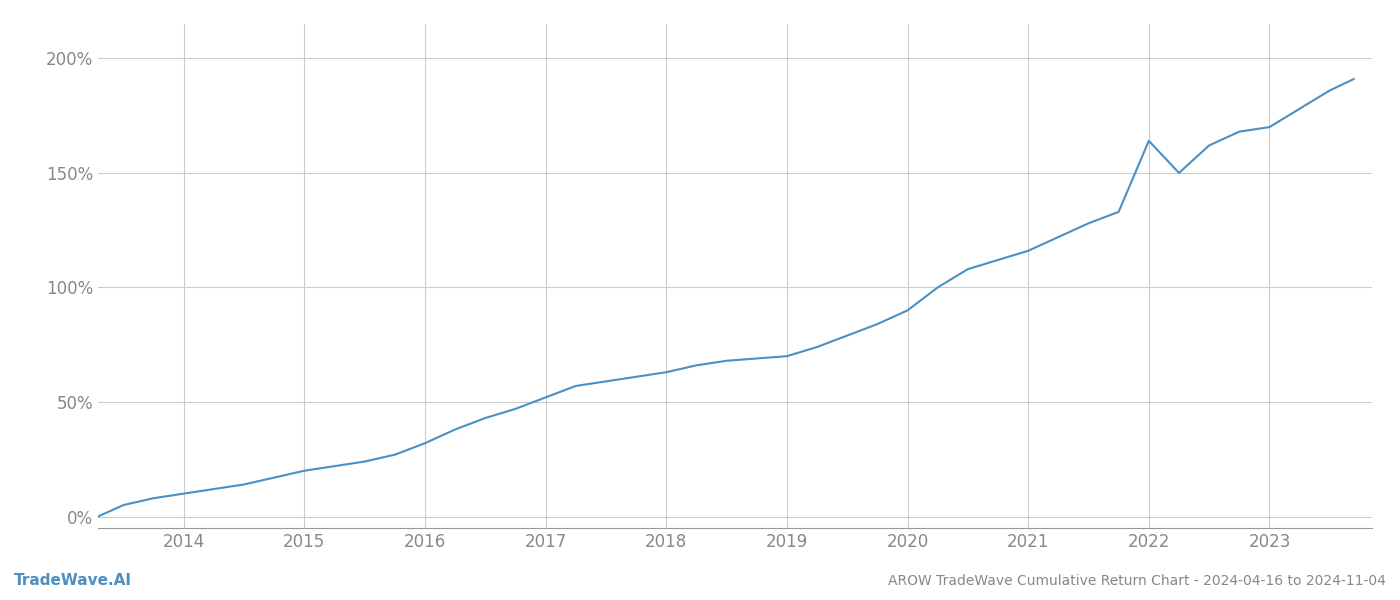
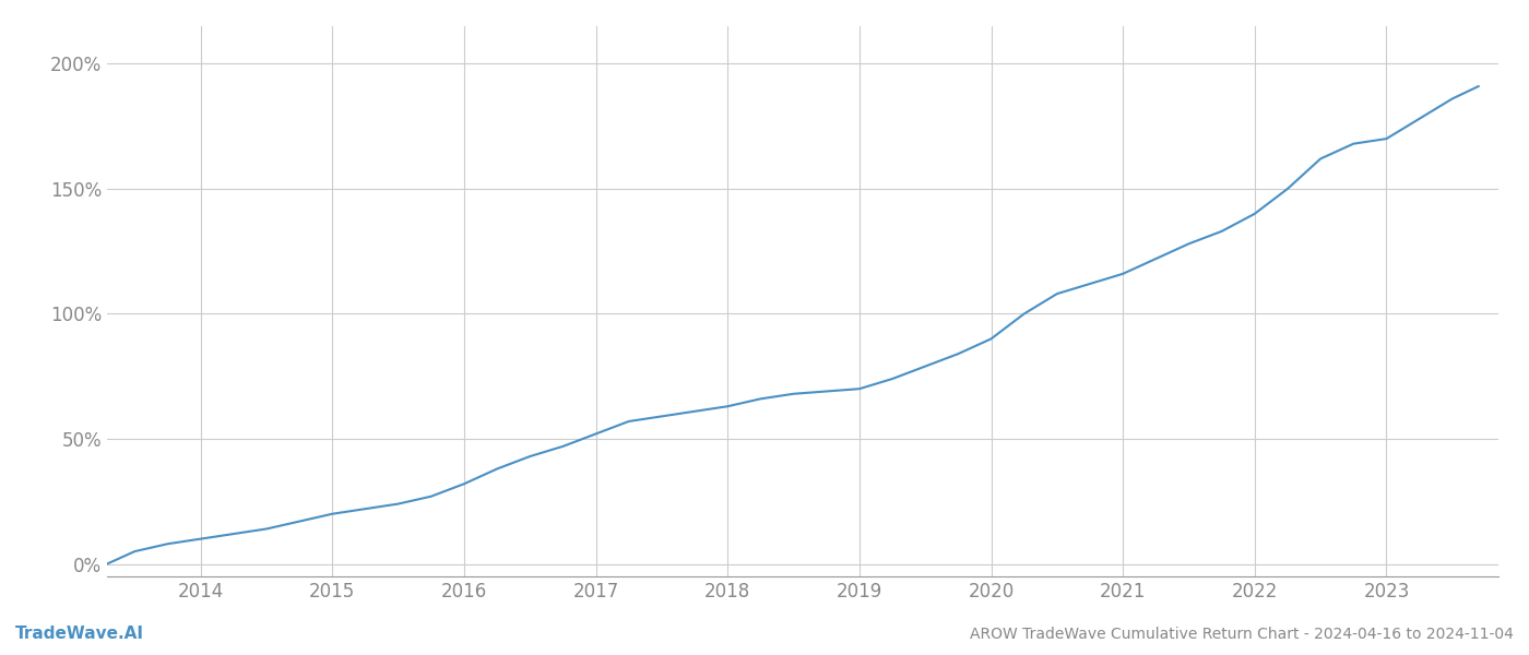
2022: 164% -> 140%
